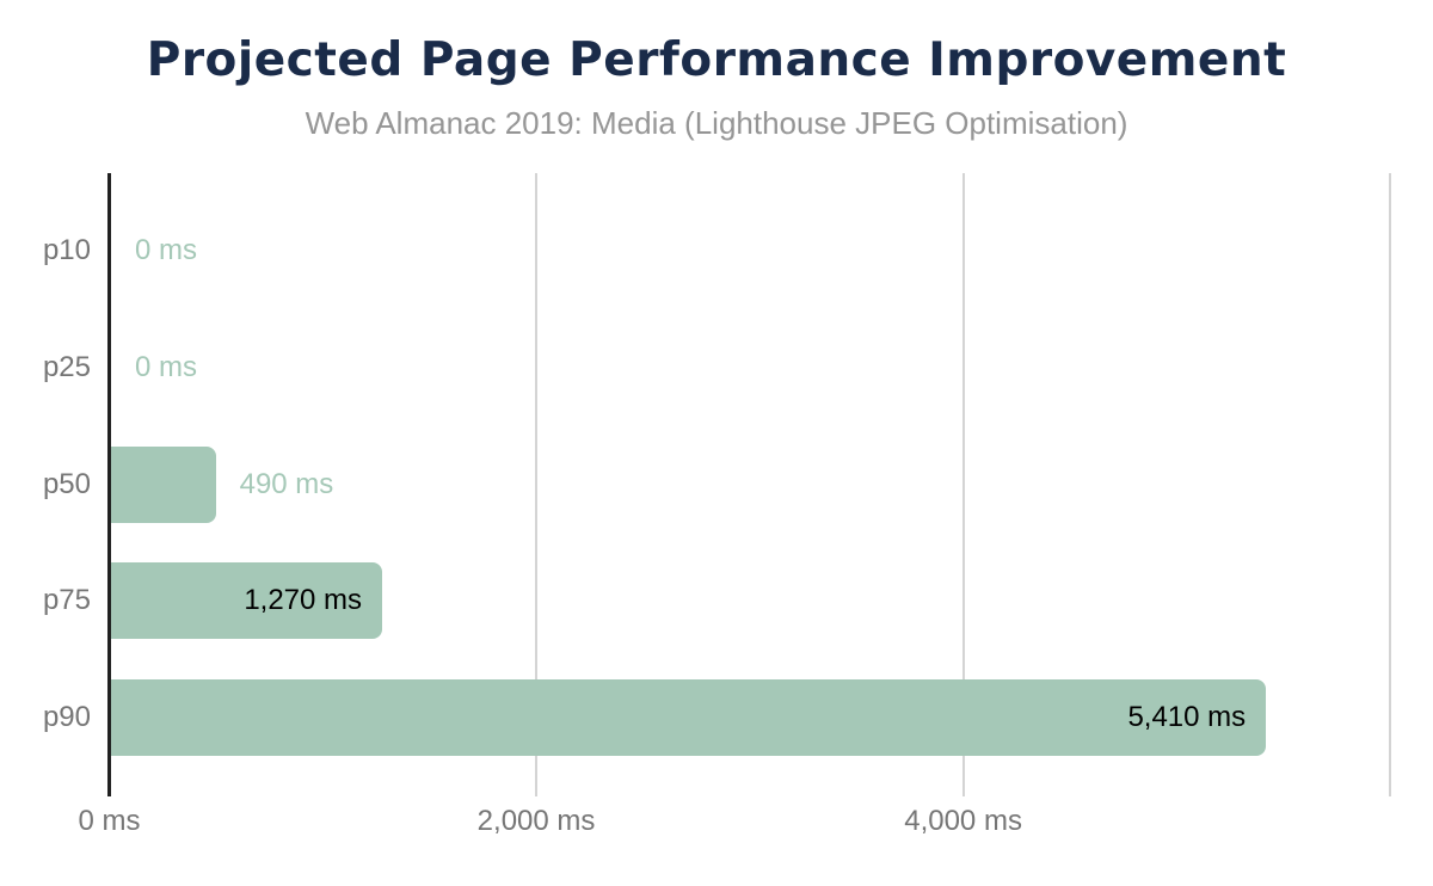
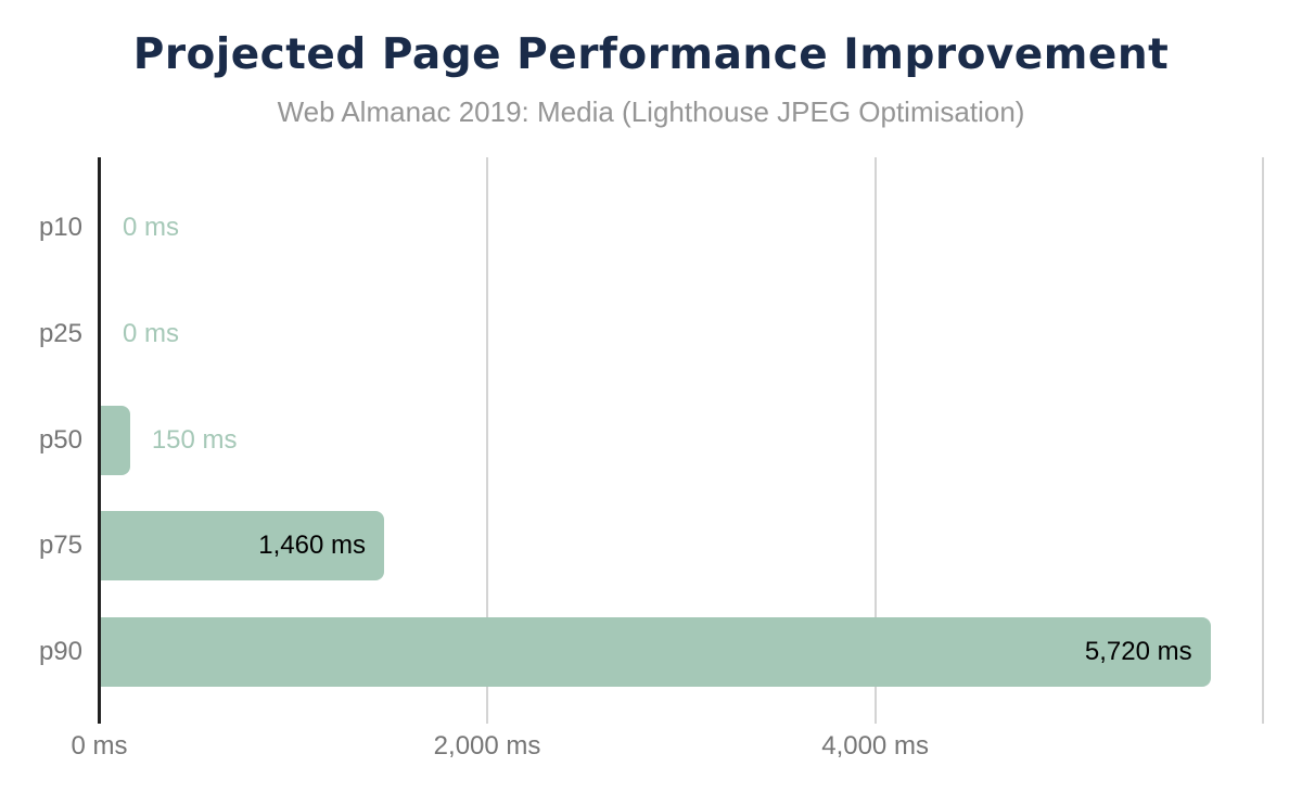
p50: 490 -> 150
p75: 1,270 -> 1,460
p90: 5,410 -> 5,720
